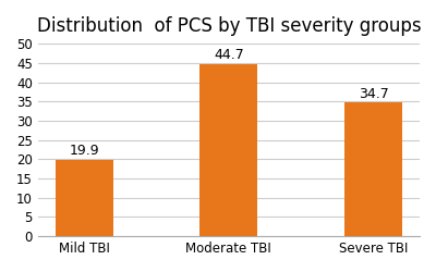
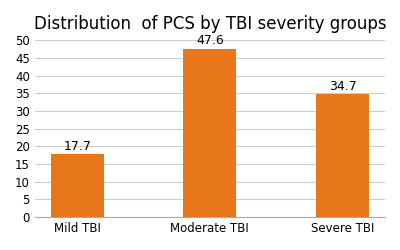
Mild TBI: 19.9 -> 17.7
Moderate TBI: 44.7 -> 47.6
